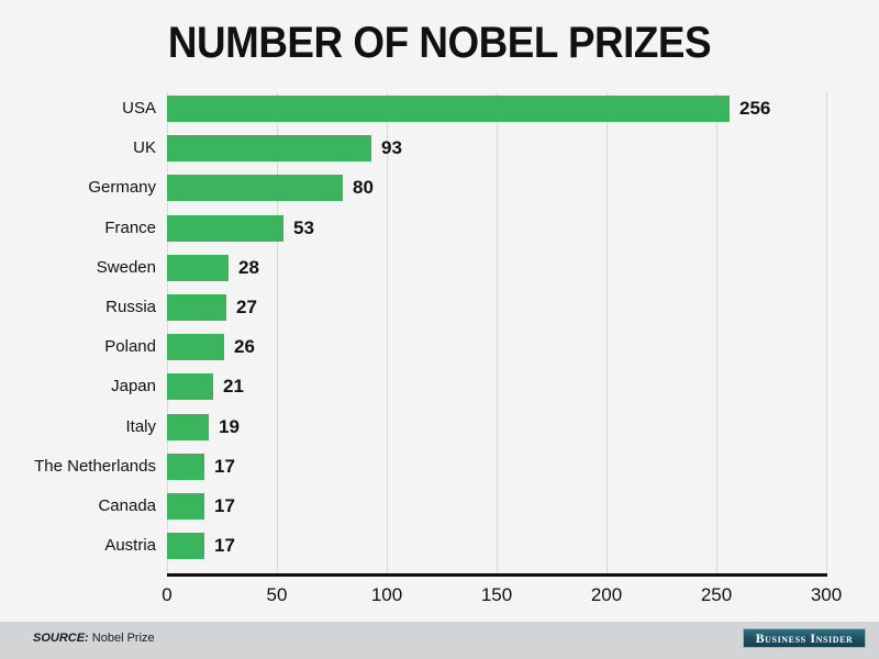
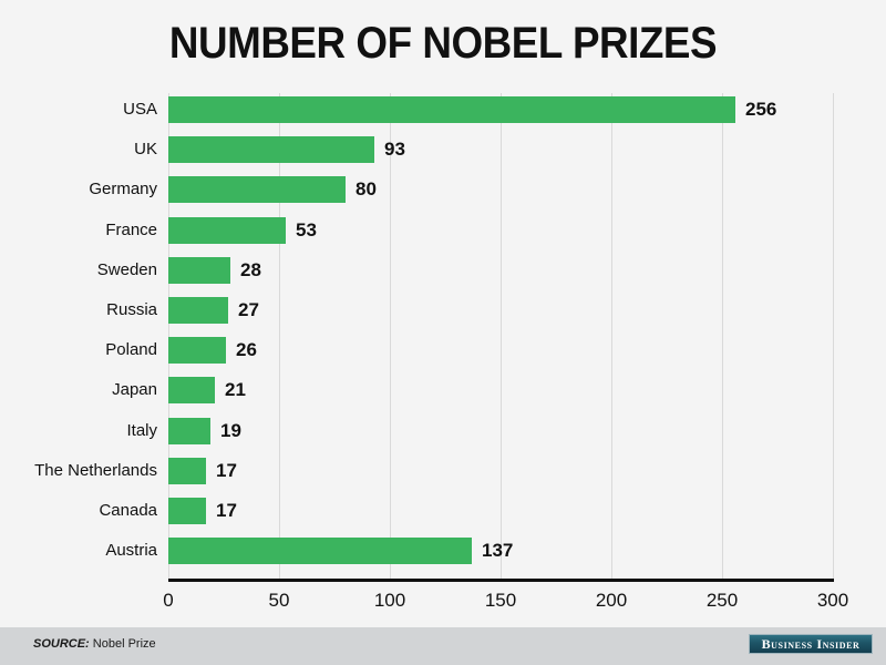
Austria: 17 -> 137
